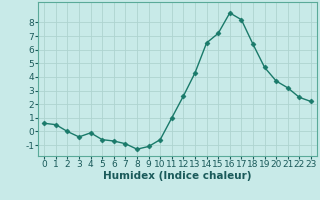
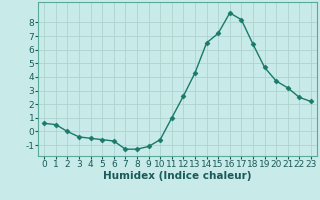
4: -0.1 -> -0.5
7: -0.9 -> -1.3
